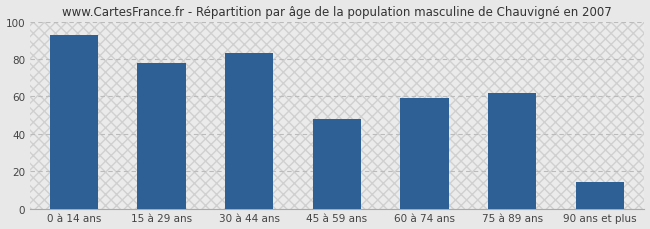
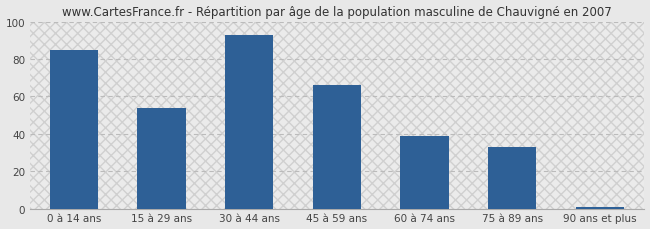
0 à 14 ans: 93 -> 85
15 à 29 ans: 78 -> 54
30 à 44 ans: 83 -> 93
45 à 59 ans: 48 -> 66
60 à 74 ans: 59 -> 39
75 à 89 ans: 62 -> 33
90 ans et plus: 14 -> 1
